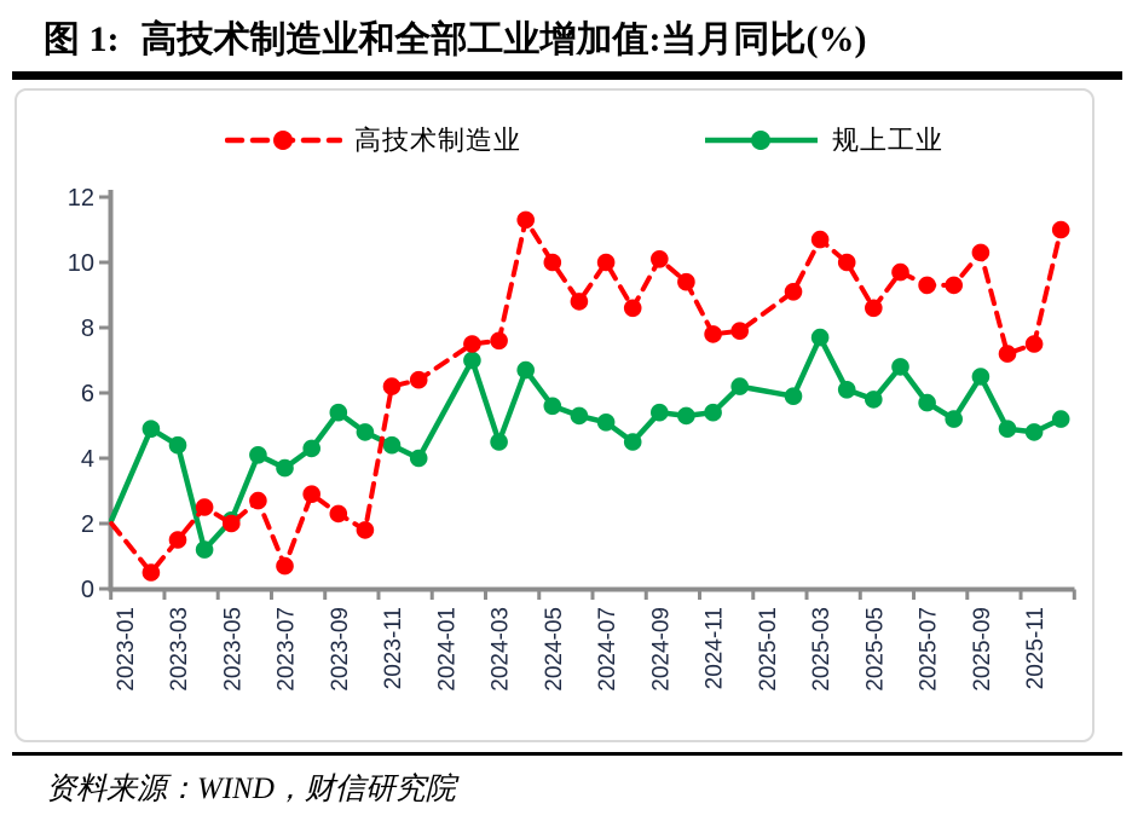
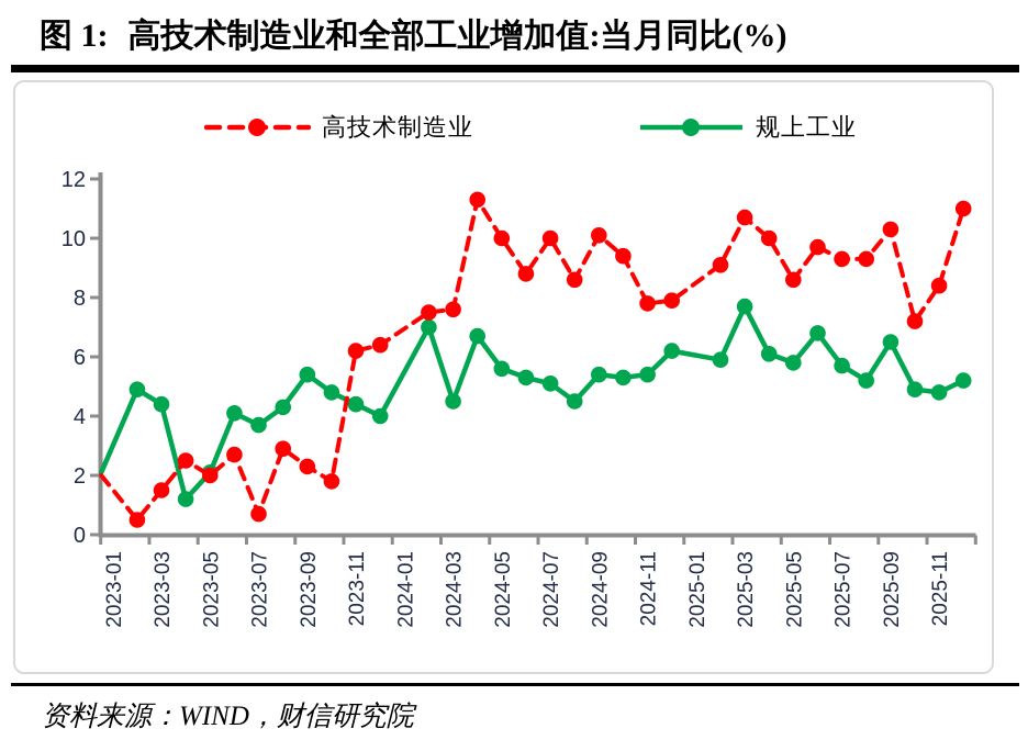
高技术制造业/2025-11: 7.5 -> 8.4
